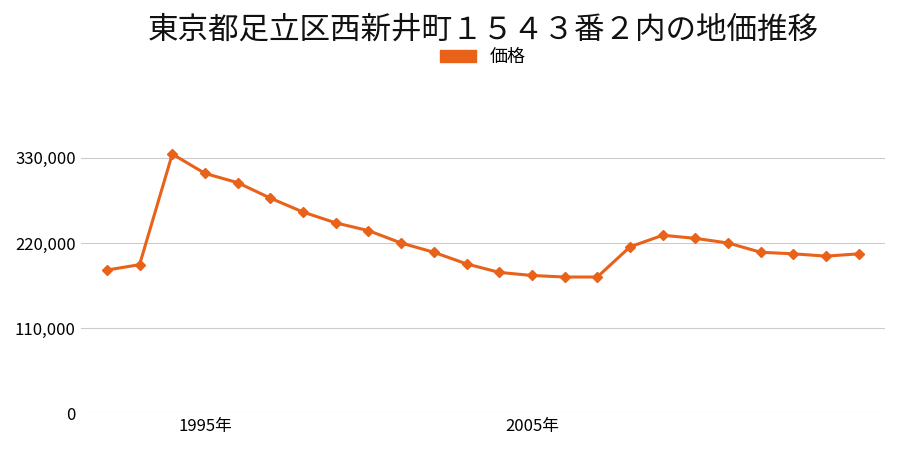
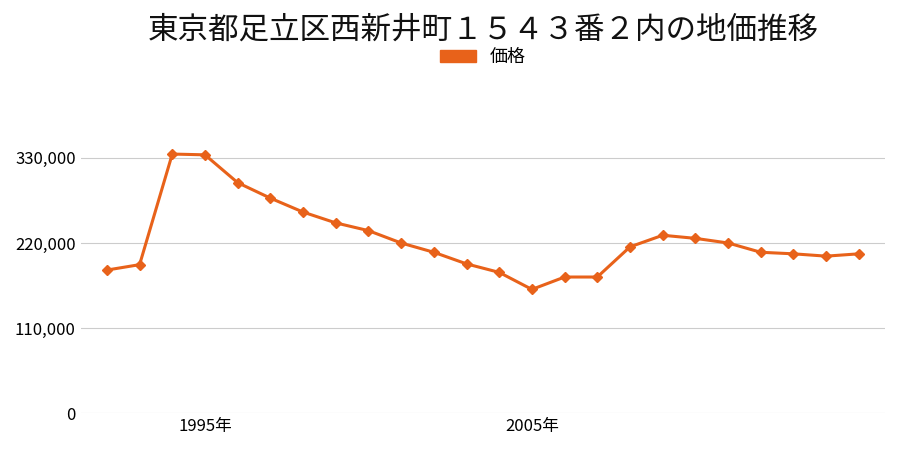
1995年: 310,000 -> 334,000
2005年: 178,000 -> 160,000
